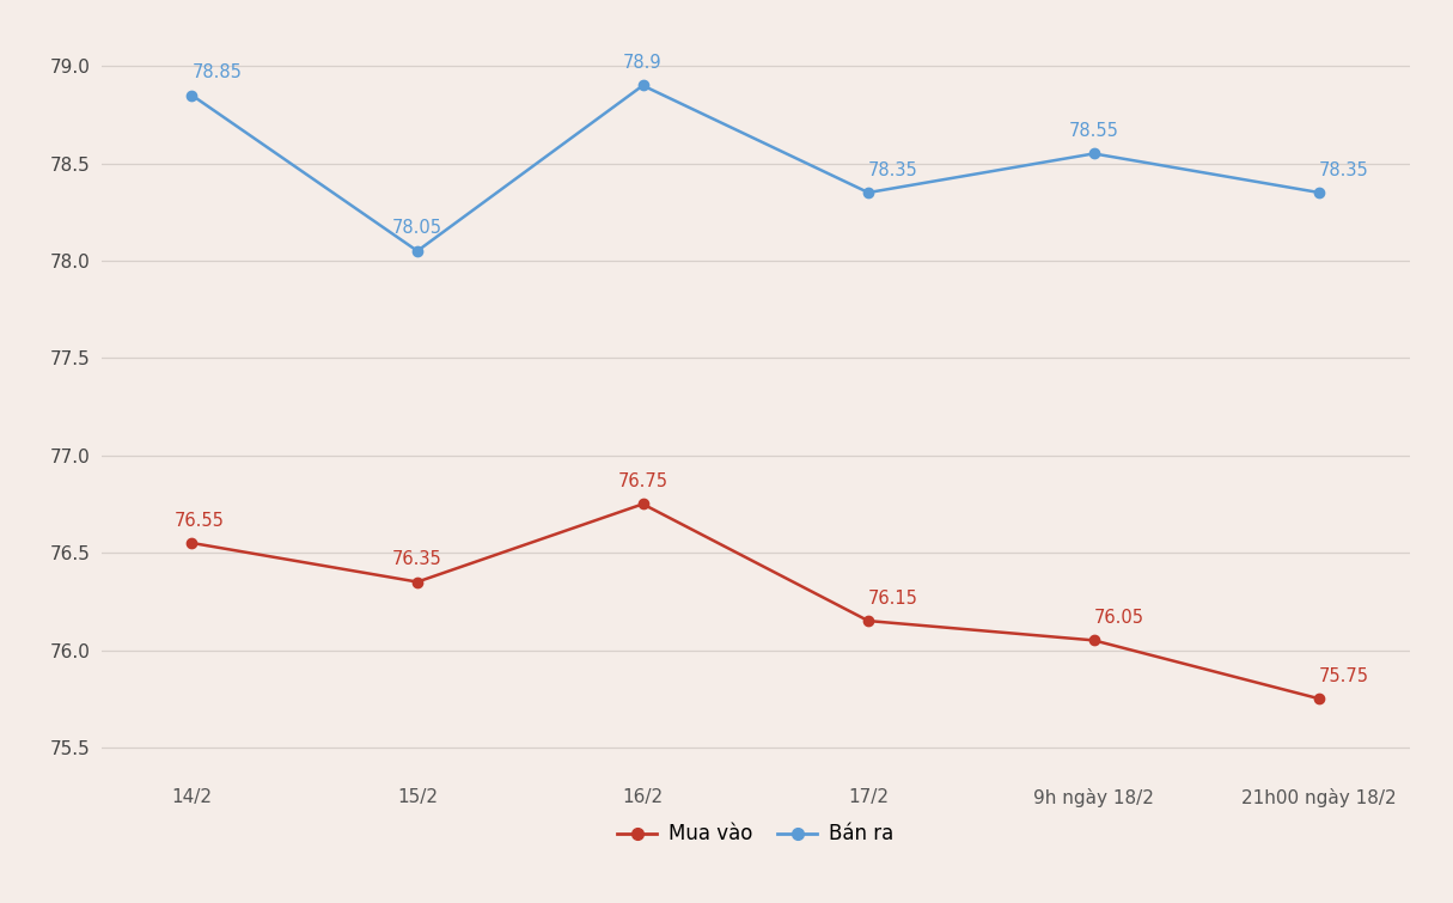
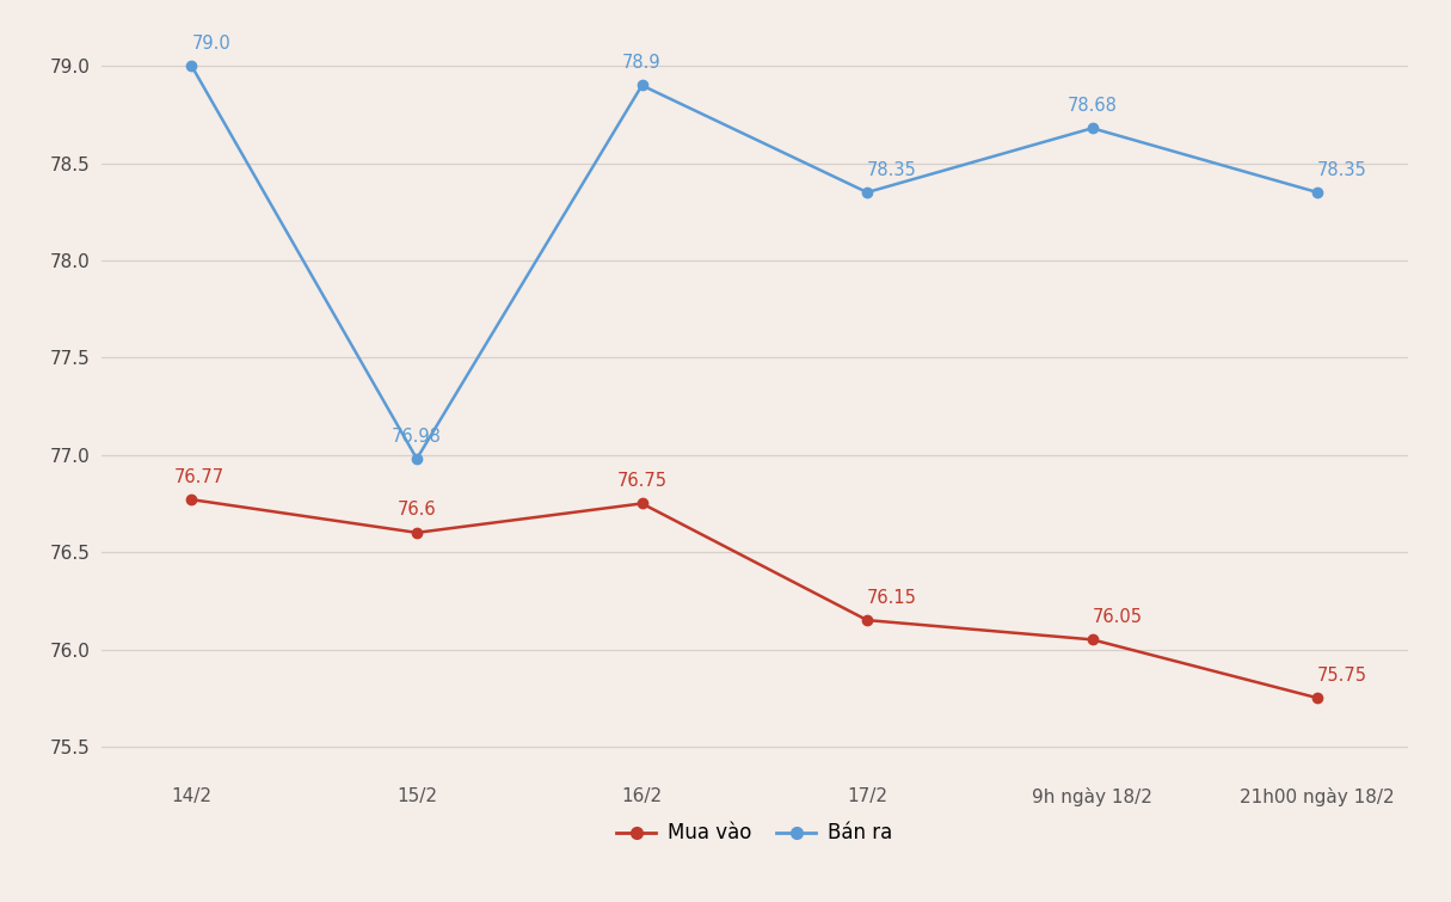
Bán ra/14/2: 78.85 -> 79.0
Mua vào/14/2: 76.55 -> 76.77
Bán ra/15/2: 78.05 -> 76.98
Mua vào/15/2: 76.35 -> 76.6
Bán ra/9h ngày 18/2: 78.55 -> 78.68
